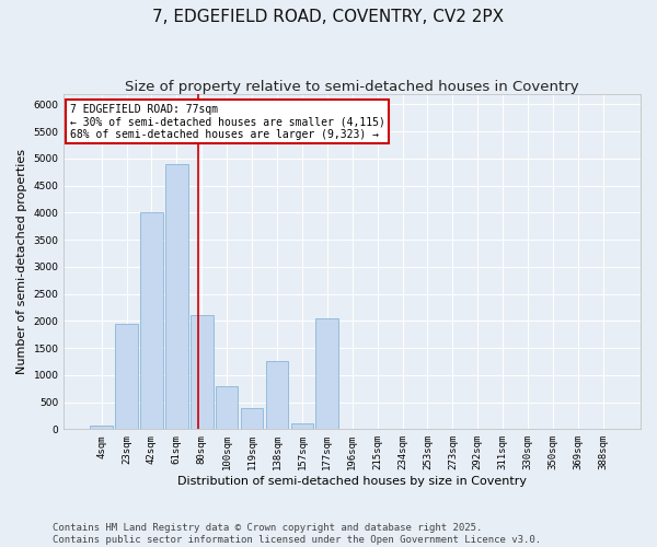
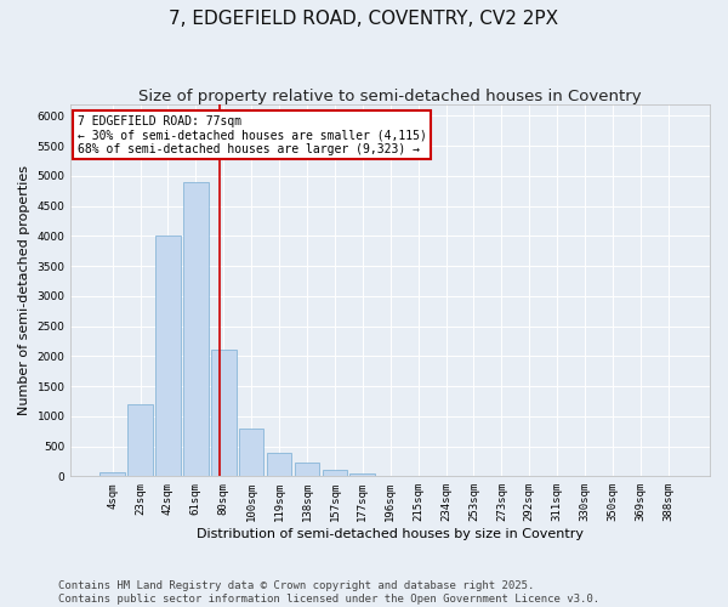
23sqm: 1950 -> 1200
138sqm: 1250 -> 220
177sqm: 2050 -> 40
